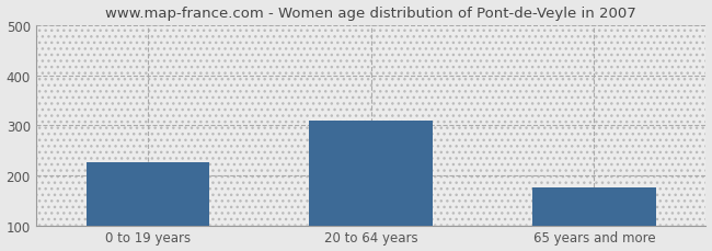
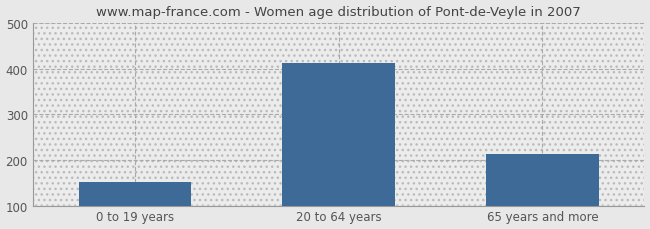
0 to 19 years: 225 -> 152
20 to 64 years: 310 -> 412
65 years and more: 175 -> 212
